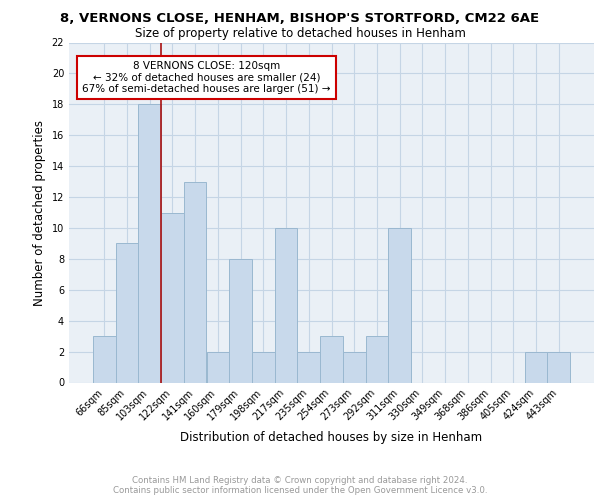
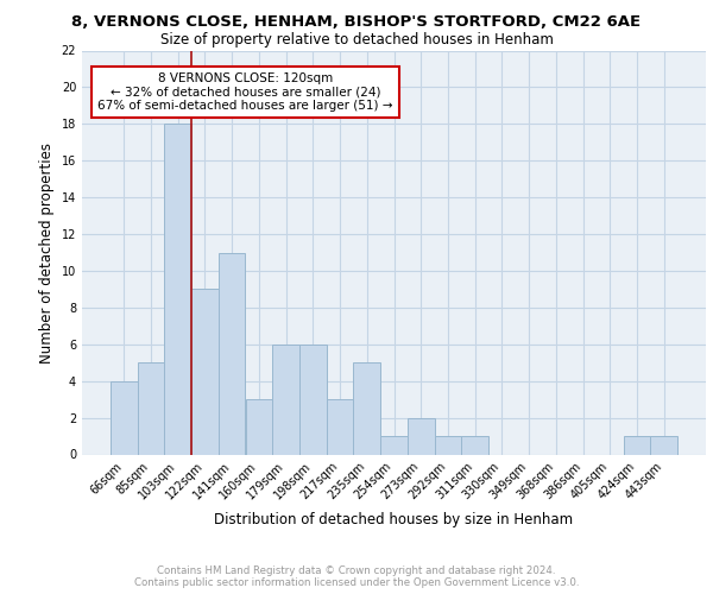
66sqm: 3 -> 4
85sqm: 9 -> 5
122sqm: 11 -> 9
141sqm: 13 -> 11
160sqm: 2 -> 3
179sqm: 8 -> 6
198sqm: 2 -> 6
217sqm: 10 -> 3
235sqm: 2 -> 5
254sqm: 3 -> 1
292sqm: 3 -> 1
311sqm: 10 -> 1
424sqm: 2 -> 1
443sqm: 2 -> 1
